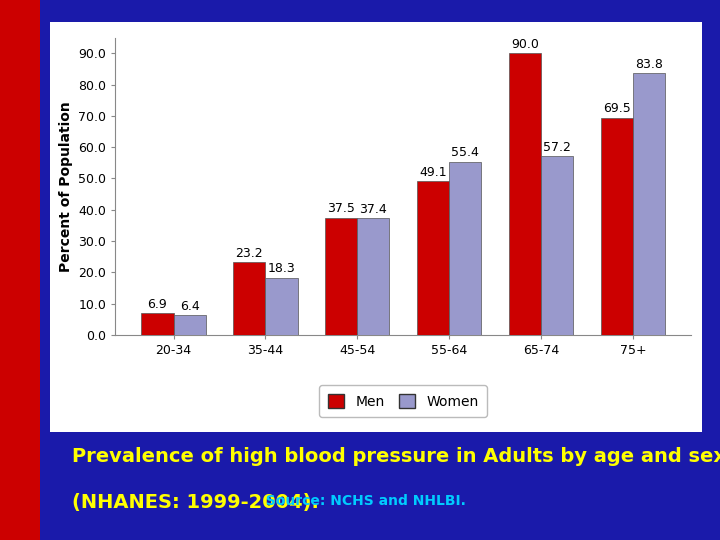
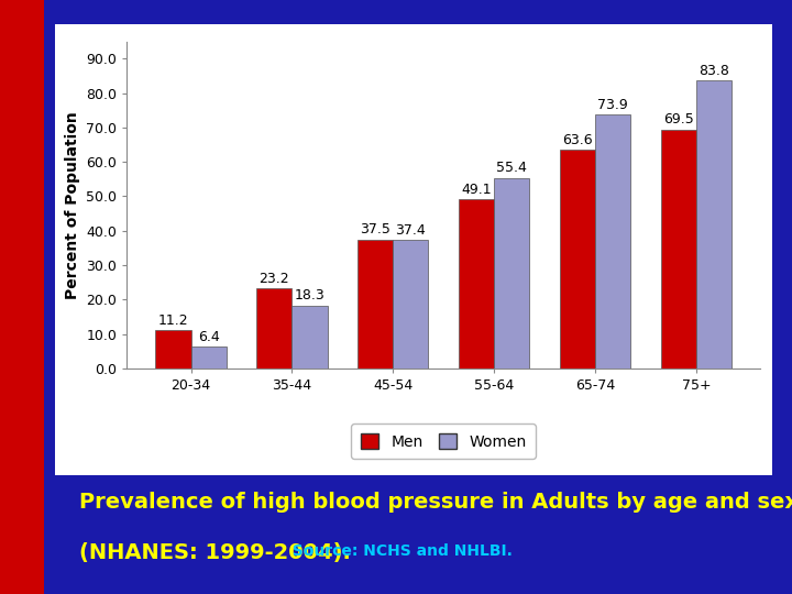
Men/20-34: 6.9 -> 11.2
Men/65-74: 90.0 -> 63.6
Women/65-74: 57.2 -> 73.9
